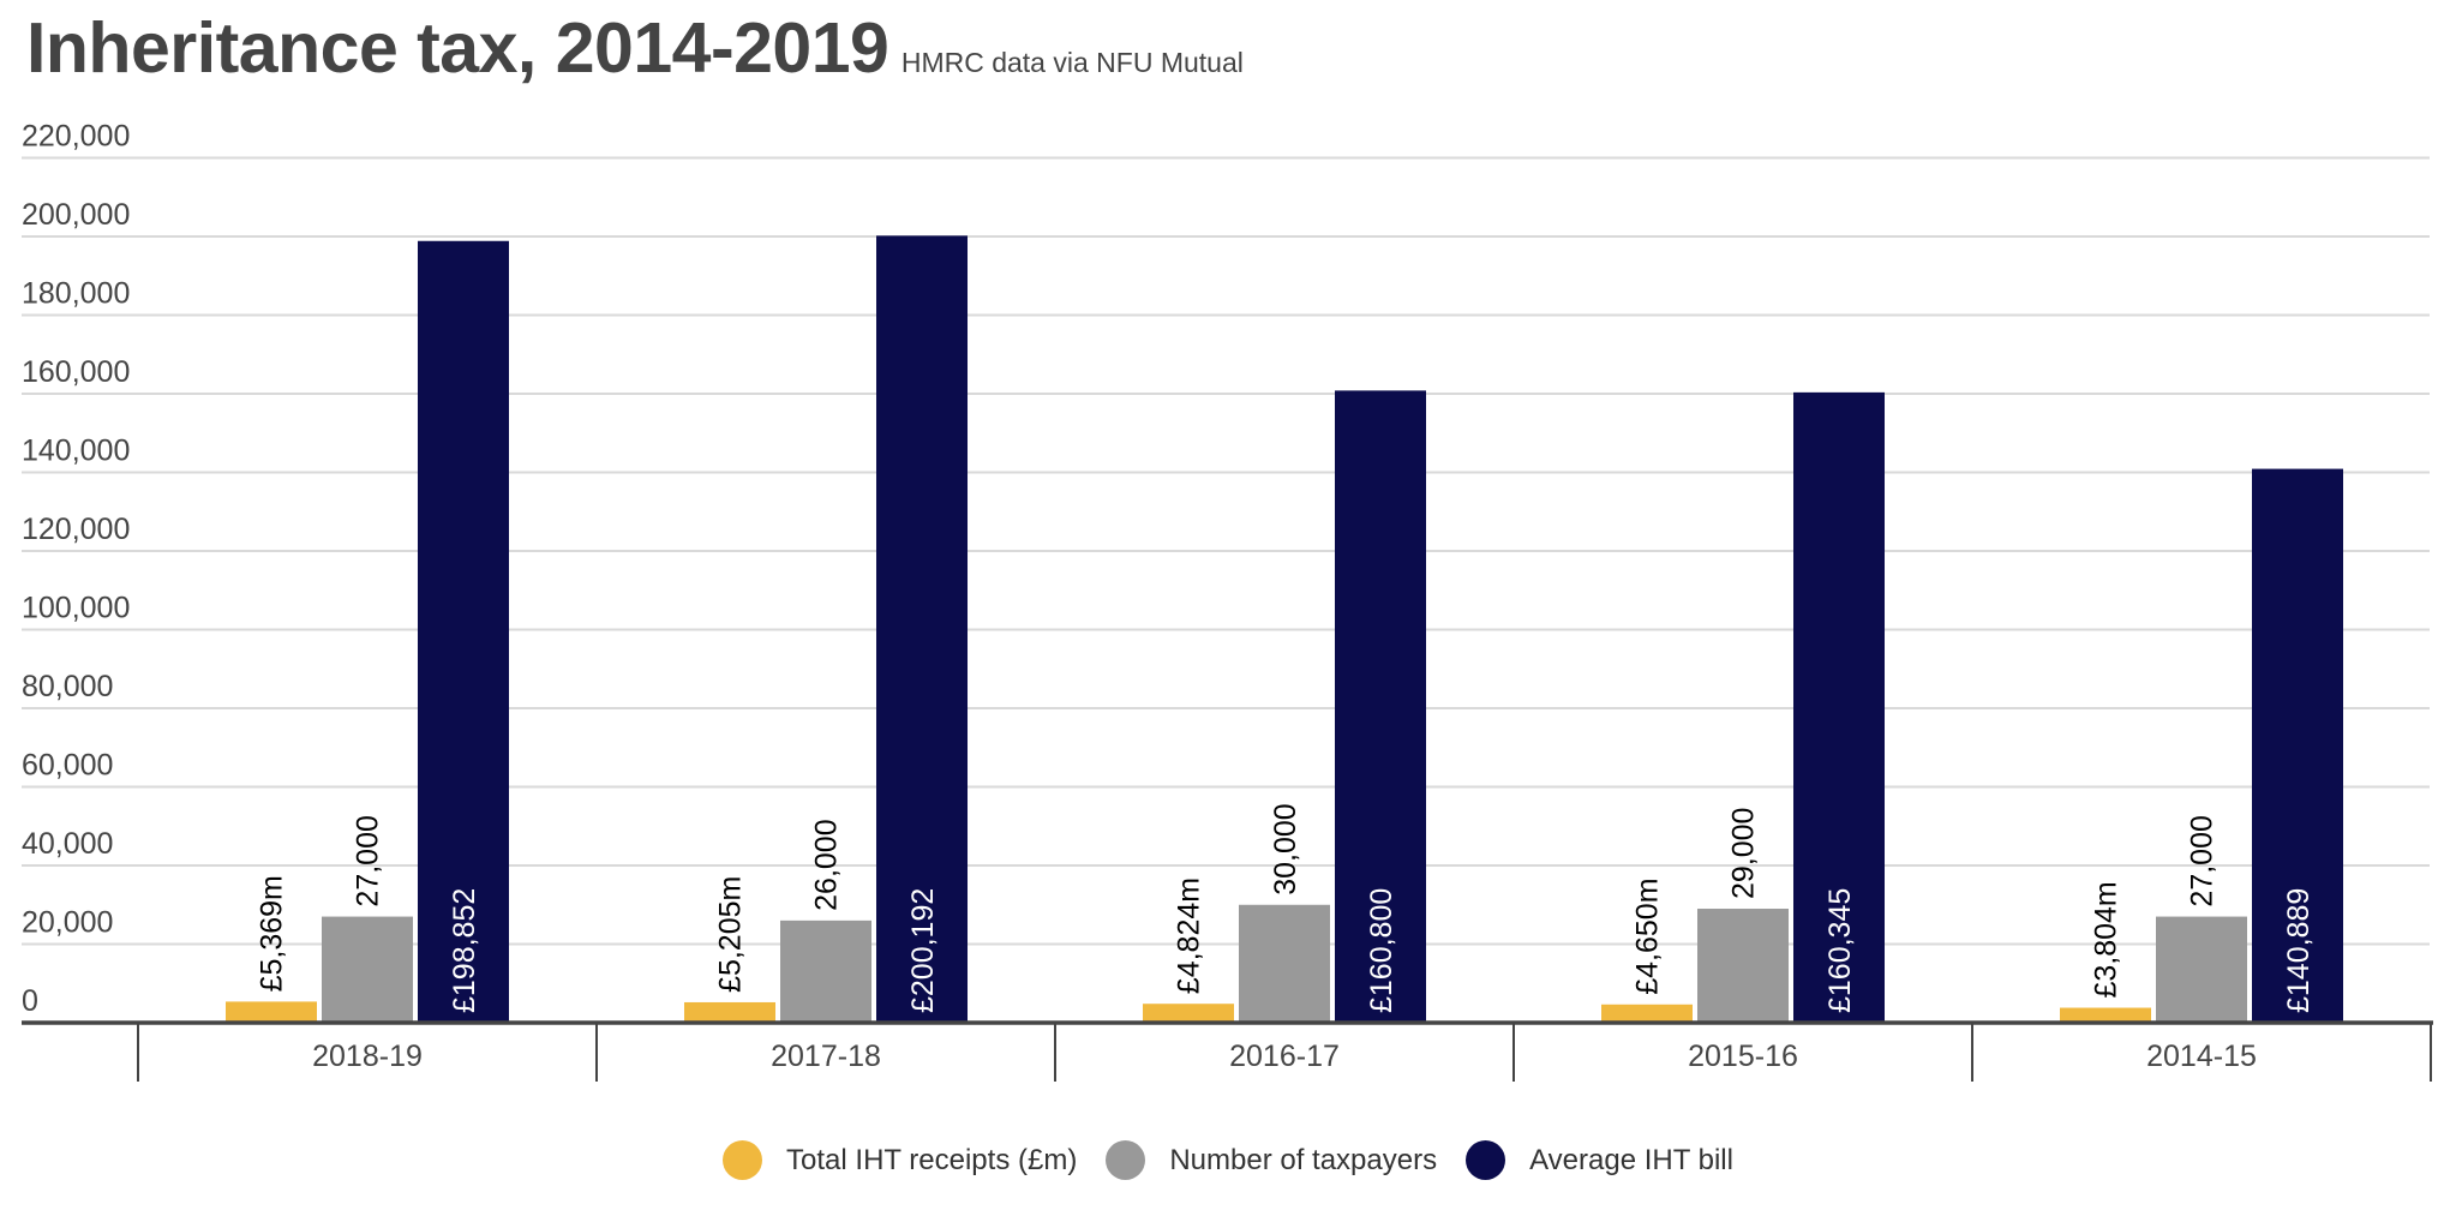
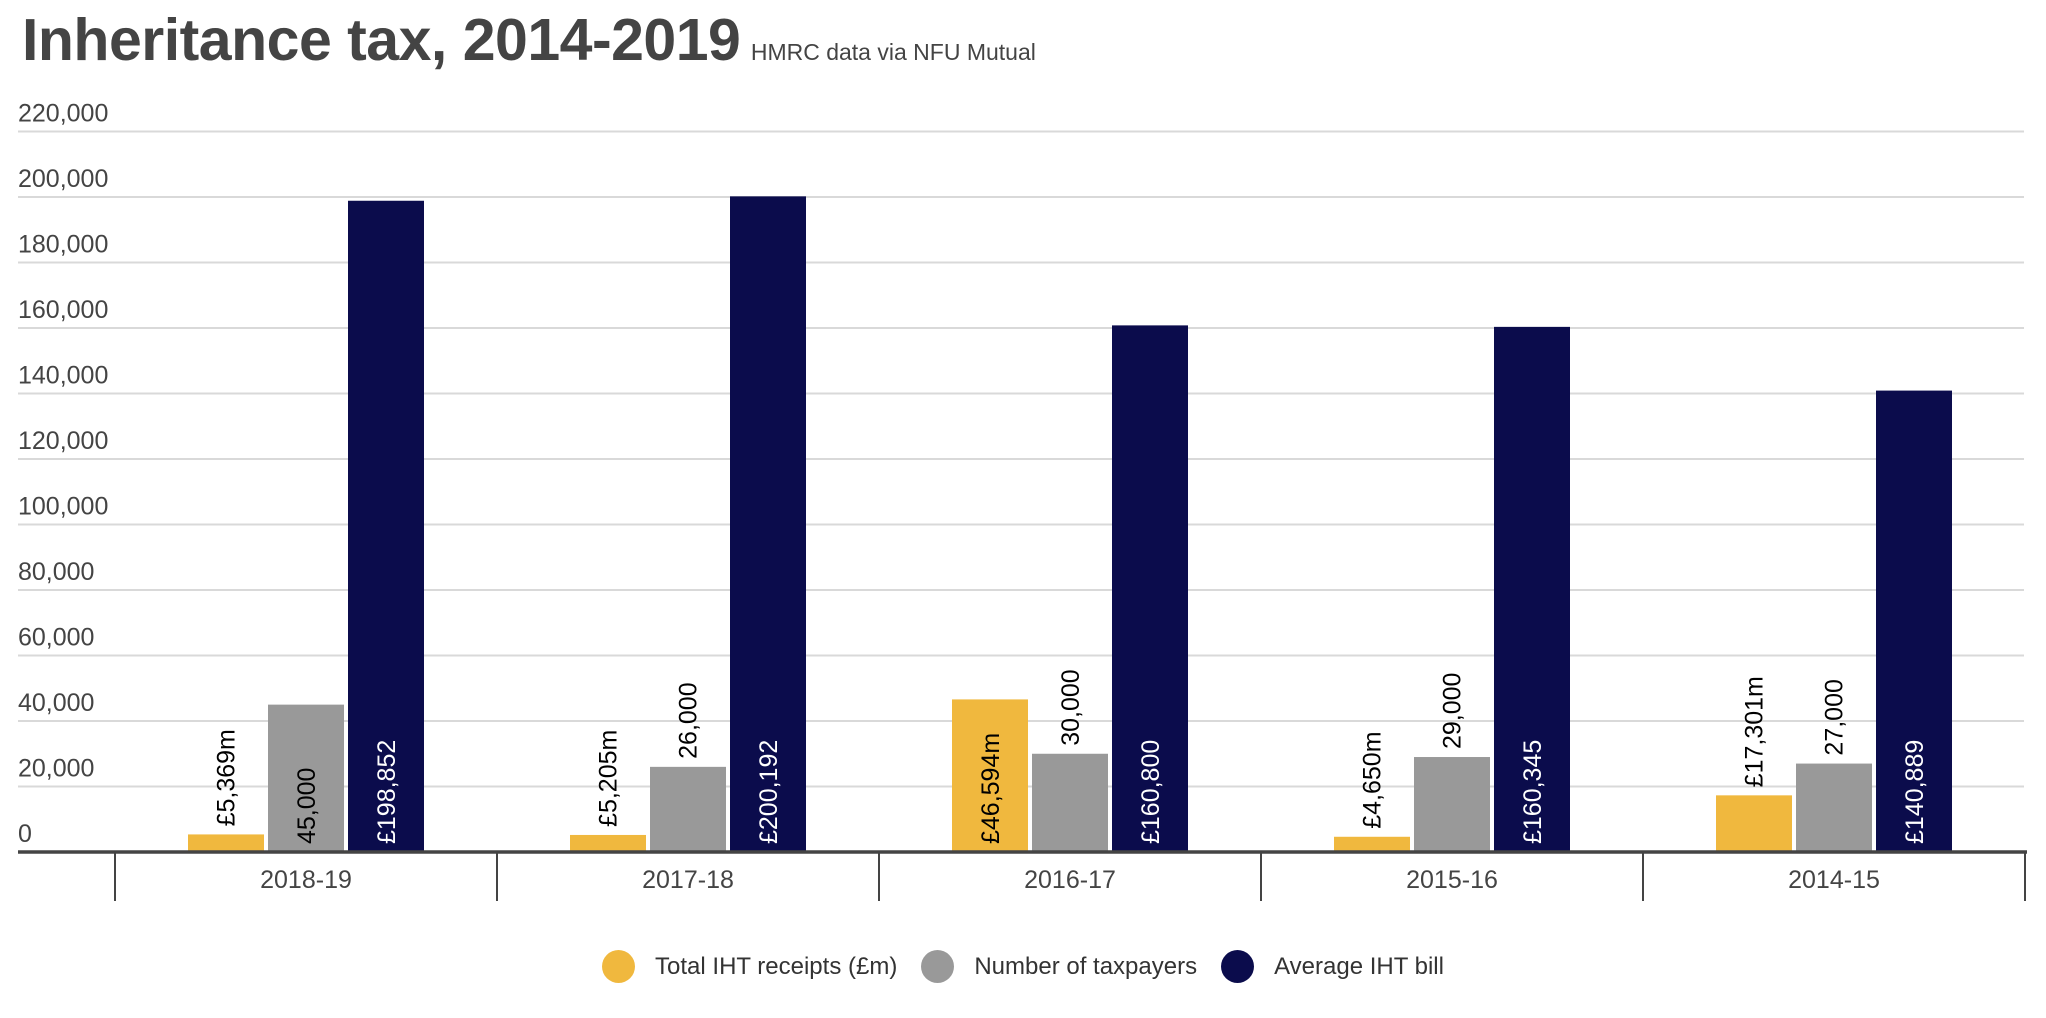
Number of taxpayers/2018-19: 27,000 -> 45,000
Total IHT receipts (£m)/2016-17: £4,824m -> £46,594m
Total IHT receipts (£m)/2014-15: £3,804m -> £17,301m
